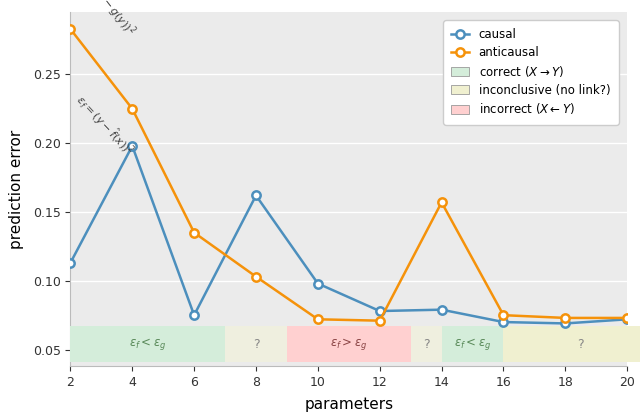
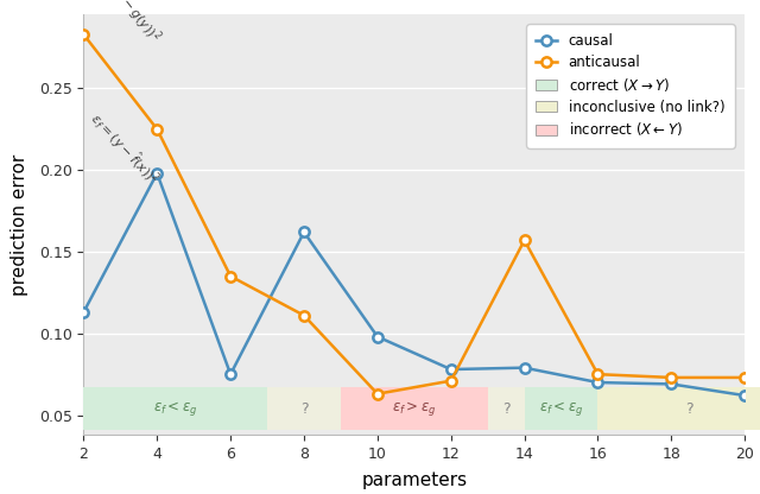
anticausal/8: 0.103 -> 0.111
anticausal/10: 0.072 -> 0.063
causal/20: 0.072 -> 0.062
